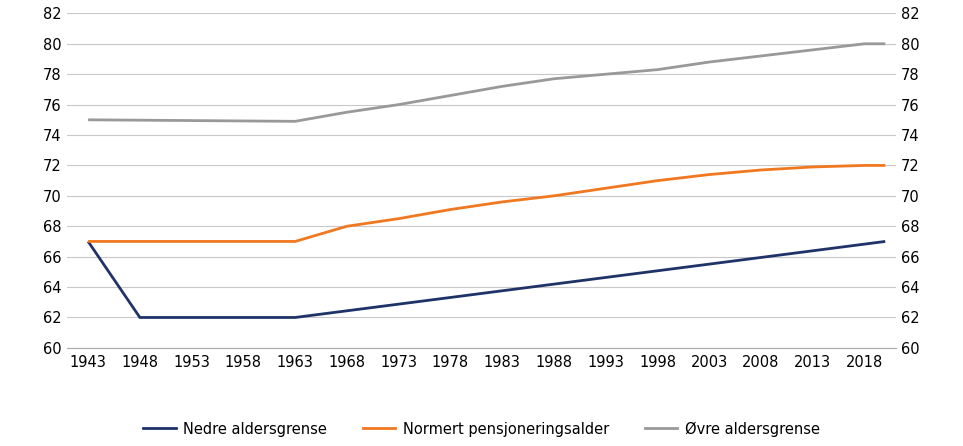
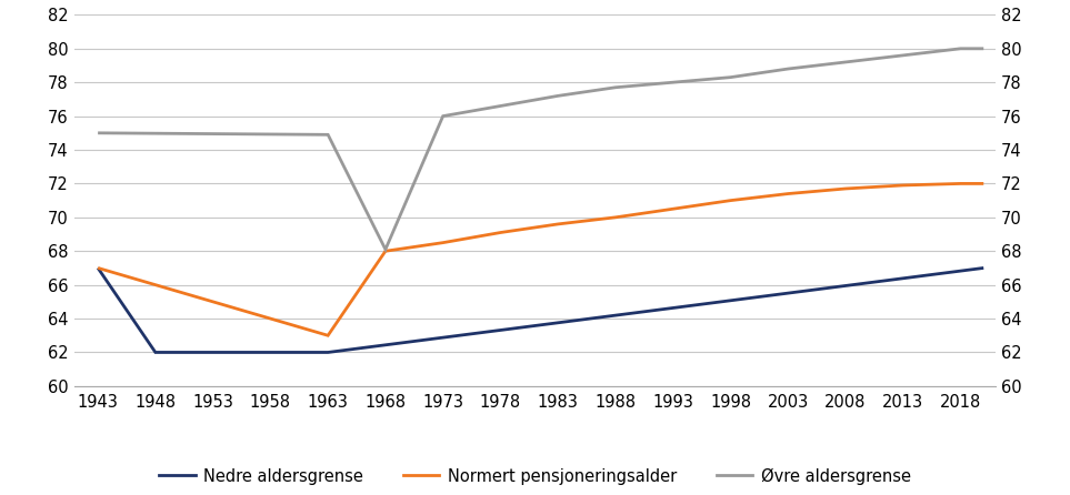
Normert pensjoneringsalder/1963: 67.0 -> 63.0
Øvre aldersgrense/1968: 75.5 -> 68.1
